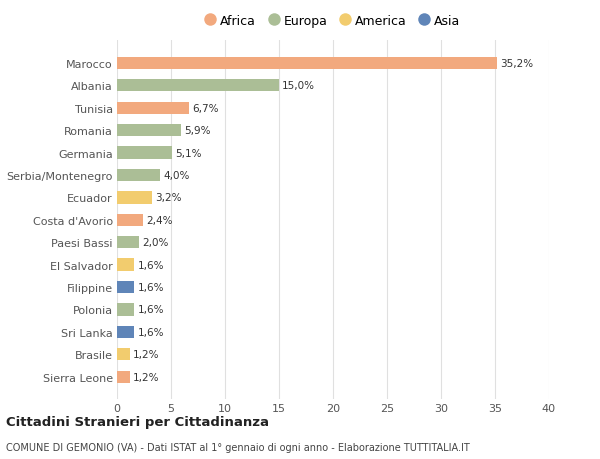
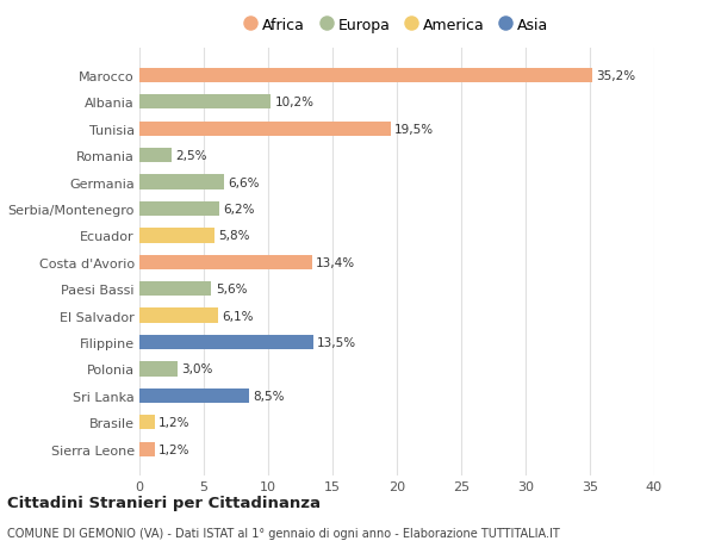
Albania: 15,0% -> 10,2%
Tunisia: 6,7% -> 19,5%
Romania: 5,9% -> 2,5%
Germania: 5,1% -> 6,6%
Serbia/Montenegro: 4,0% -> 6,2%
Ecuador: 3,2% -> 5,8%
Costa d'Avorio: 2,4% -> 13,4%
Paesi Bassi: 2,0% -> 5,6%
El Salvador: 1,6% -> 6,1%
Filippine: 1,6% -> 13,5%
Polonia: 1,6% -> 3,0%
Sri Lanka: 1,6% -> 8,5%
